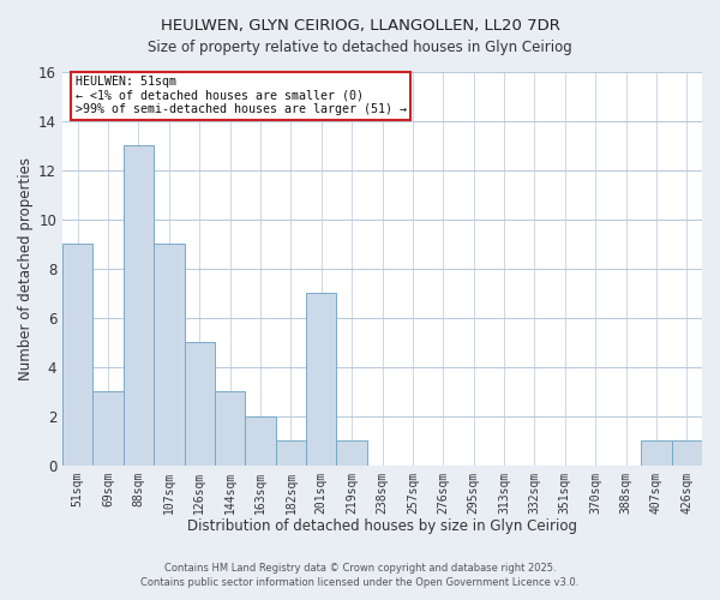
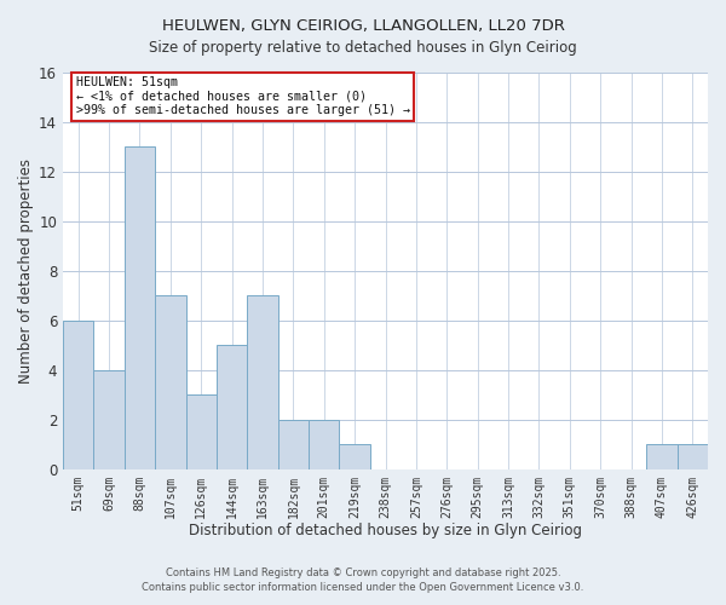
51sqm: 9 -> 6
69sqm: 3 -> 4
107sqm: 9 -> 7
126sqm: 5 -> 3
144sqm: 3 -> 5
163sqm: 2 -> 7
182sqm: 1 -> 2
201sqm: 7 -> 2
